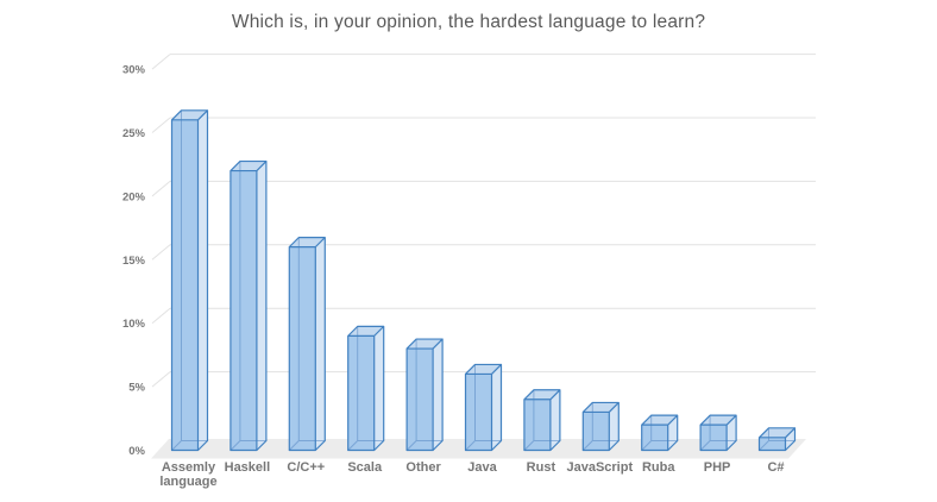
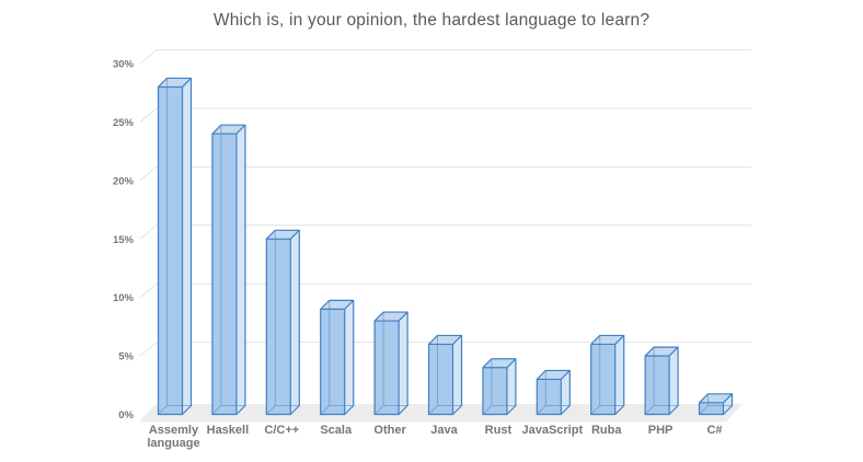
Assemly language: 26% -> 28%
Haskell: 22% -> 24%
C/C++: 16% -> 15%
Ruba: 2% -> 6%
PHP: 2% -> 5%
